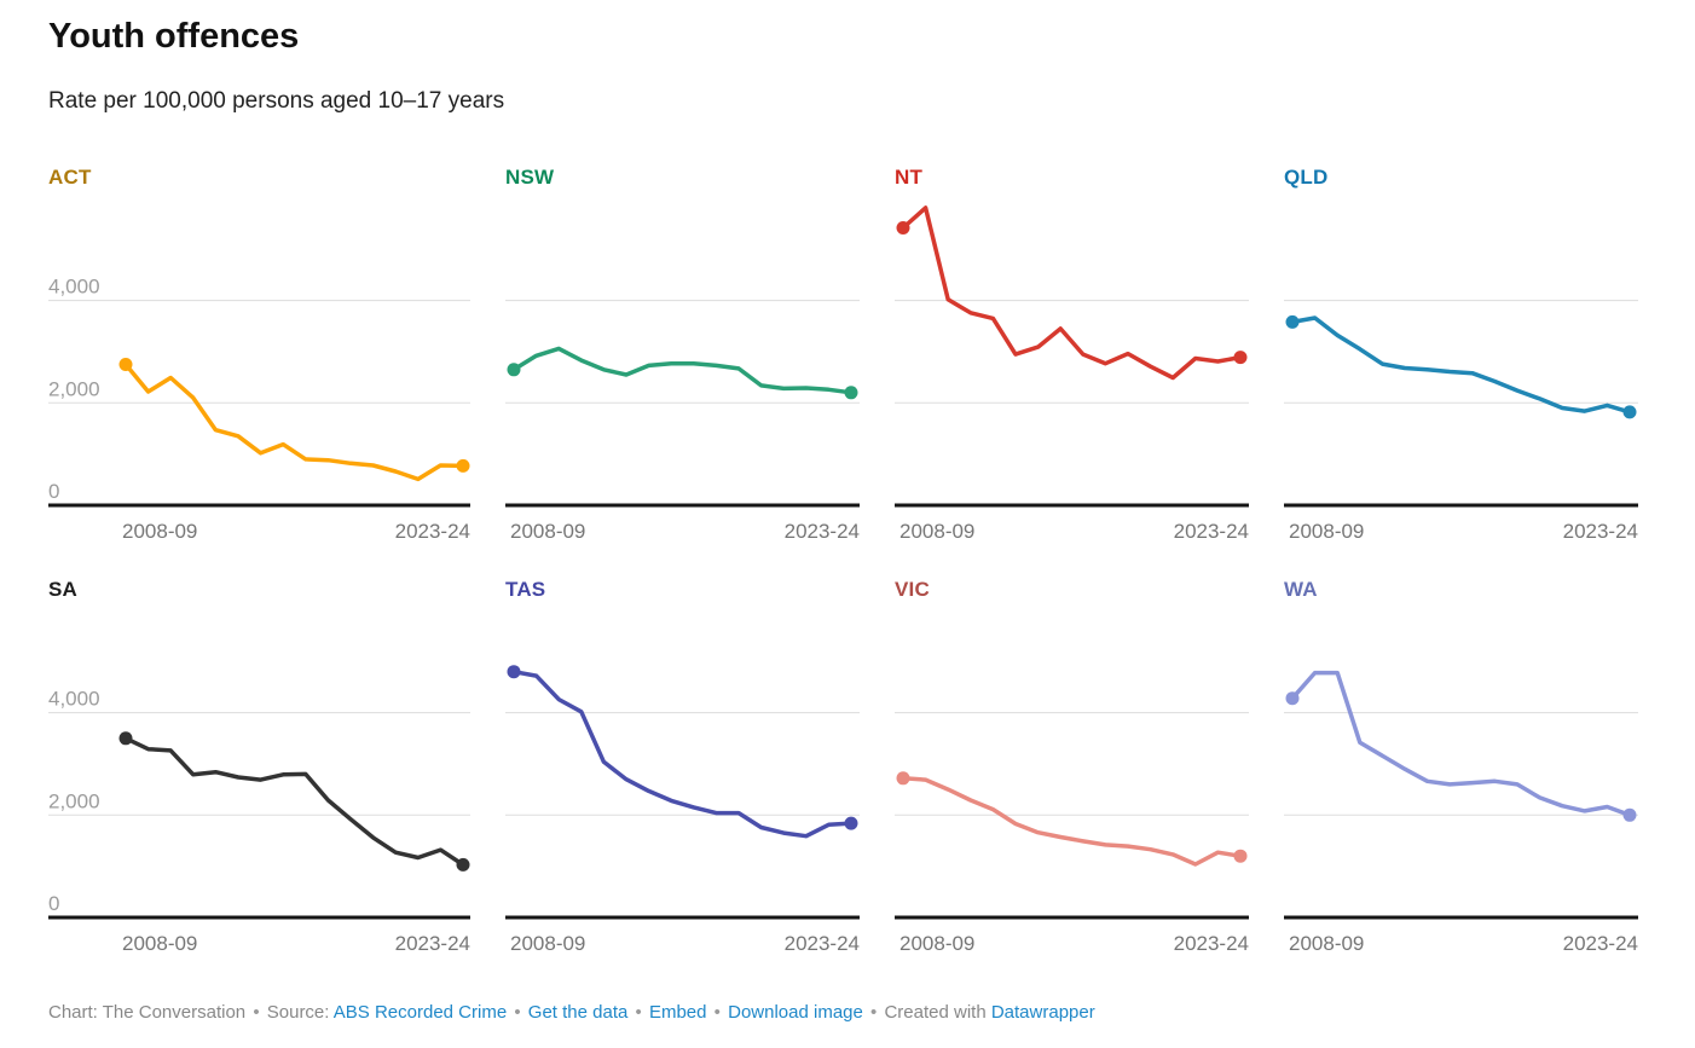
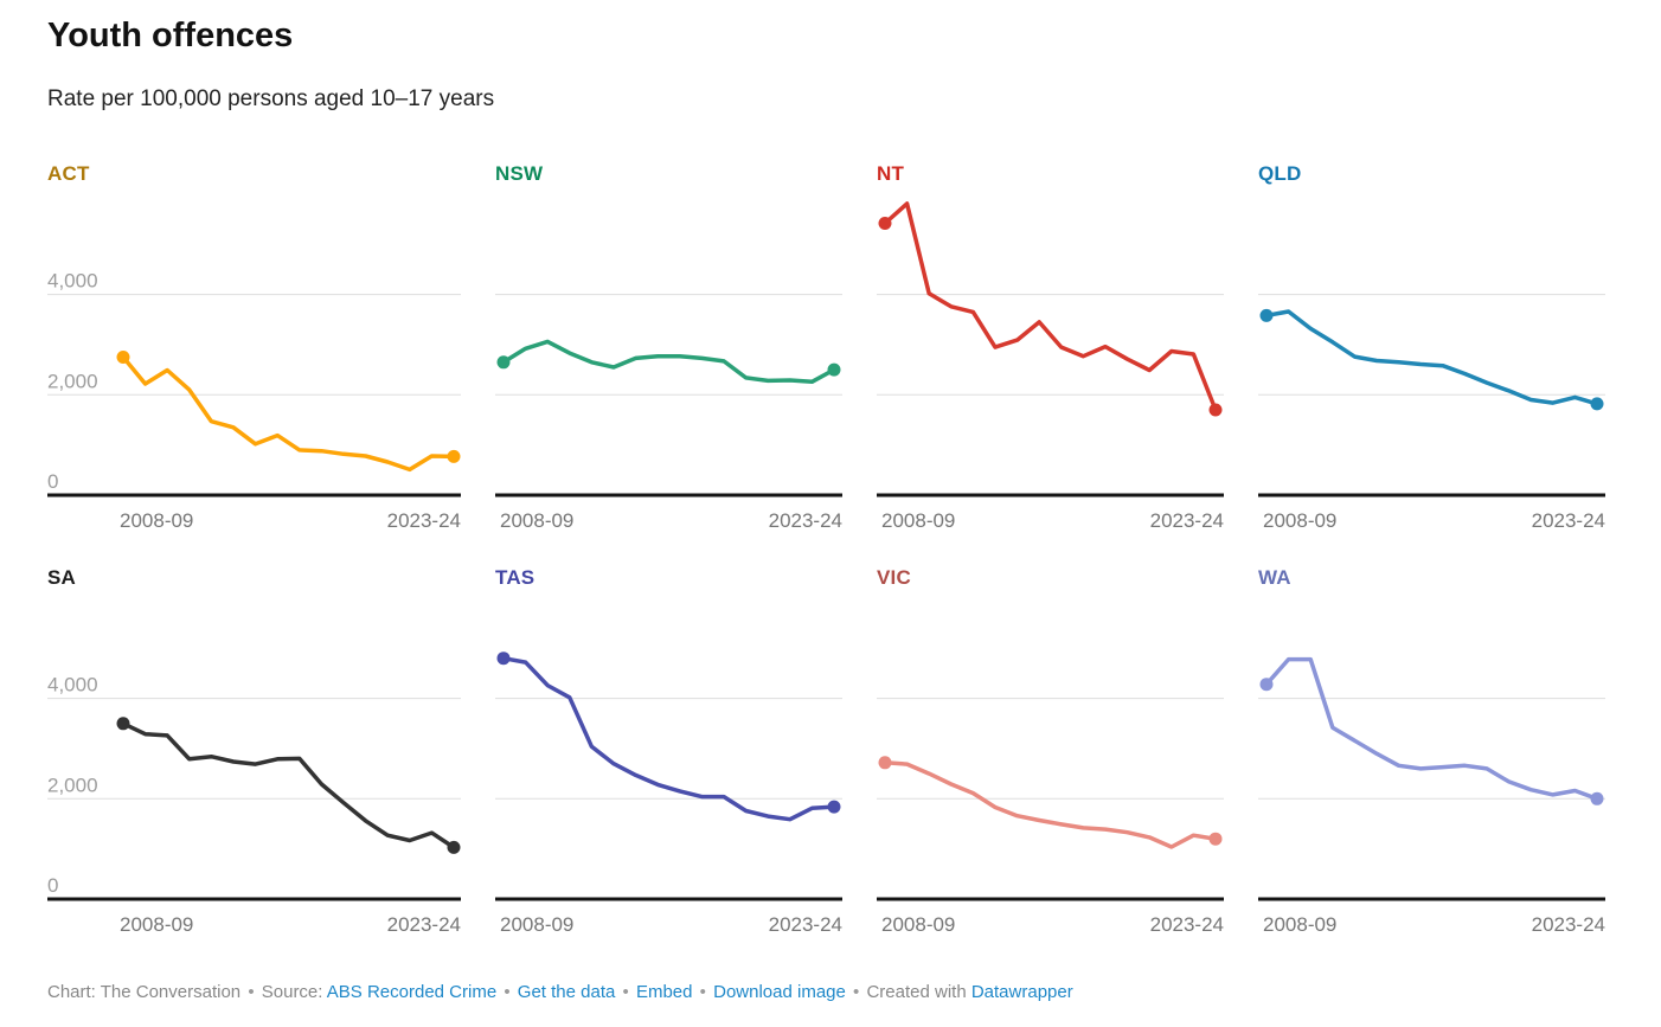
NSW/2023-24: 2200 -> 2500
NT/2023-24: 2900 -> 1700
